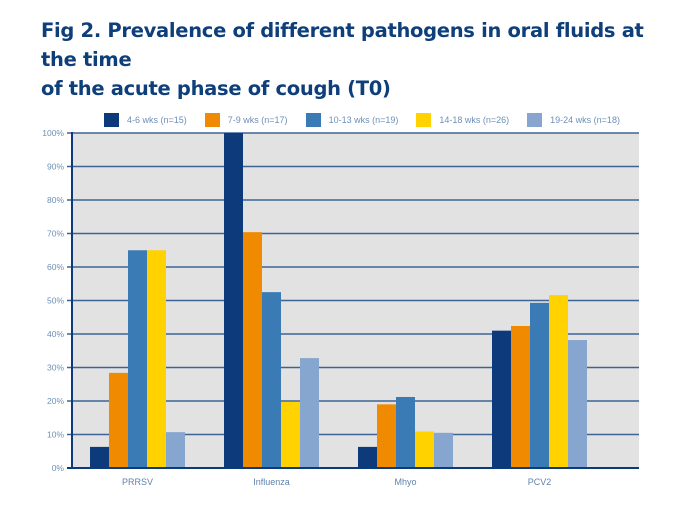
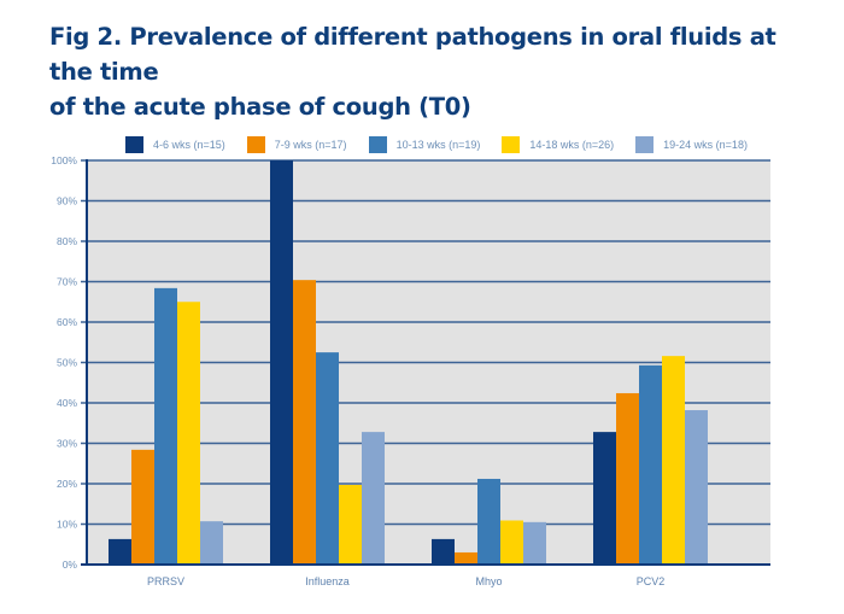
10-13 wks (n=19)/PRRSV: 65% -> 68%
7-9 wks (n=17)/Mhyo: 19% -> 3%
4-6 wks (n=15)/PCV2: 41% -> 33%
